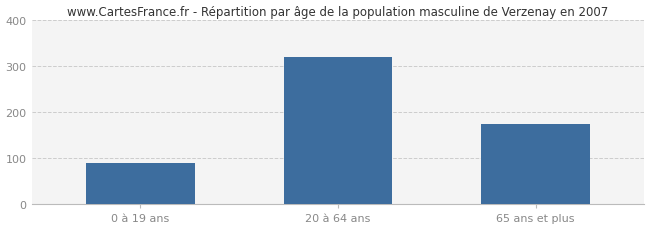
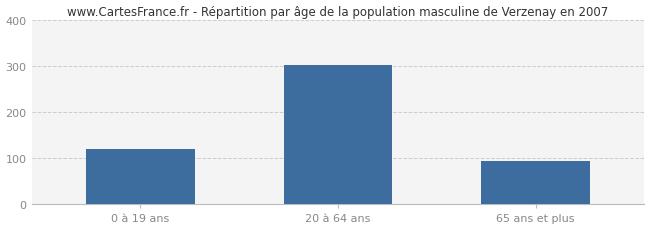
0 à 19 ans: 90 -> 120
20 à 64 ans: 320 -> 302
65 ans et plus: 175 -> 95
